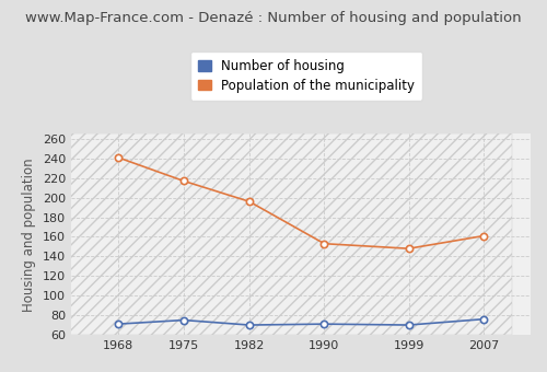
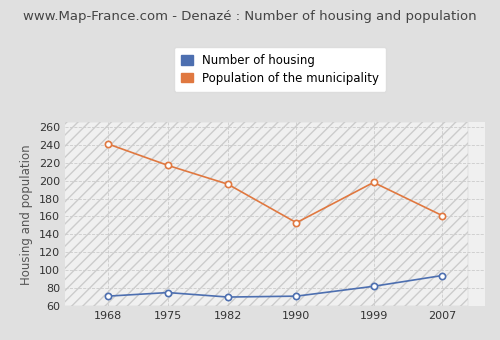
Number of housing/1999: 70 -> 82
Population of the municipality/1999: 148 -> 198
Number of housing/2007: 76 -> 94
